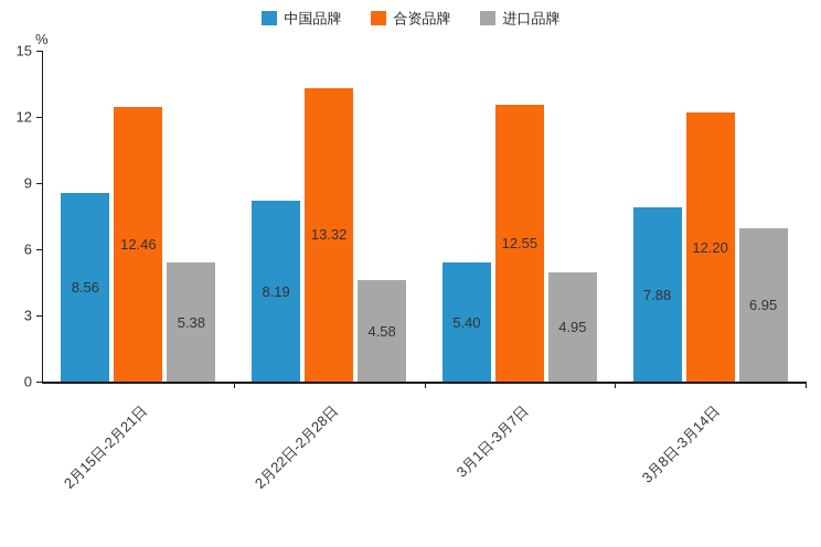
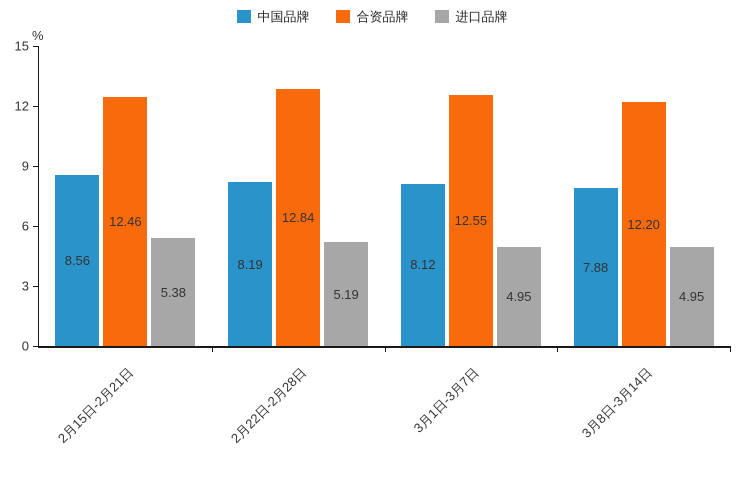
合资品牌/2月22日-2月28日: 13.32 -> 12.84
进口品牌/2月22日-2月28日: 4.58 -> 5.19
中国品牌/3月1日-3月7日: 5.40 -> 8.12
进口品牌/3月8日-3月14日: 6.95 -> 4.95
